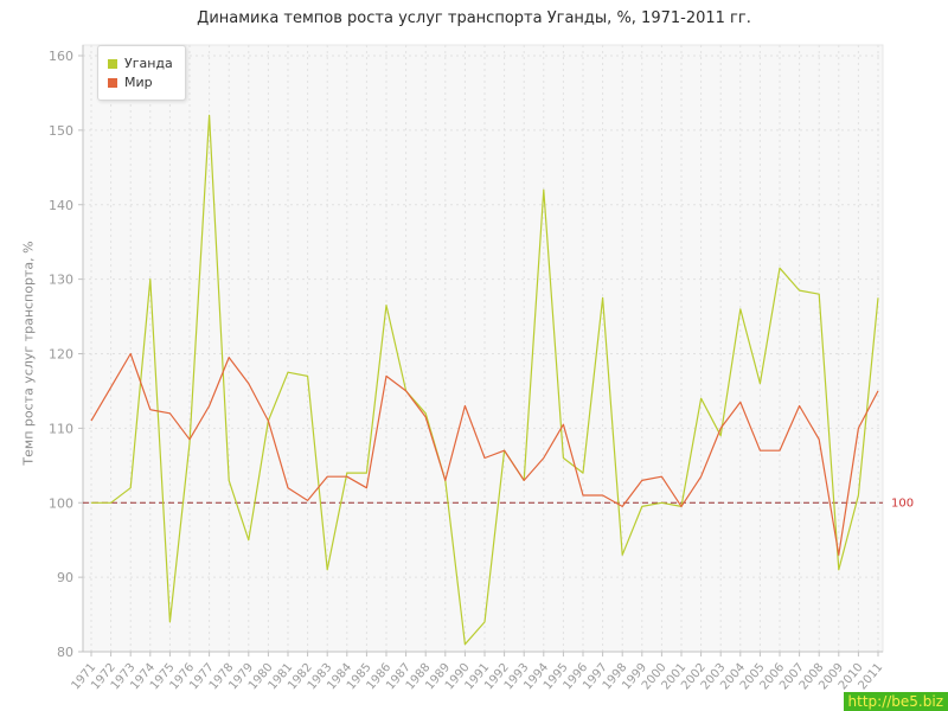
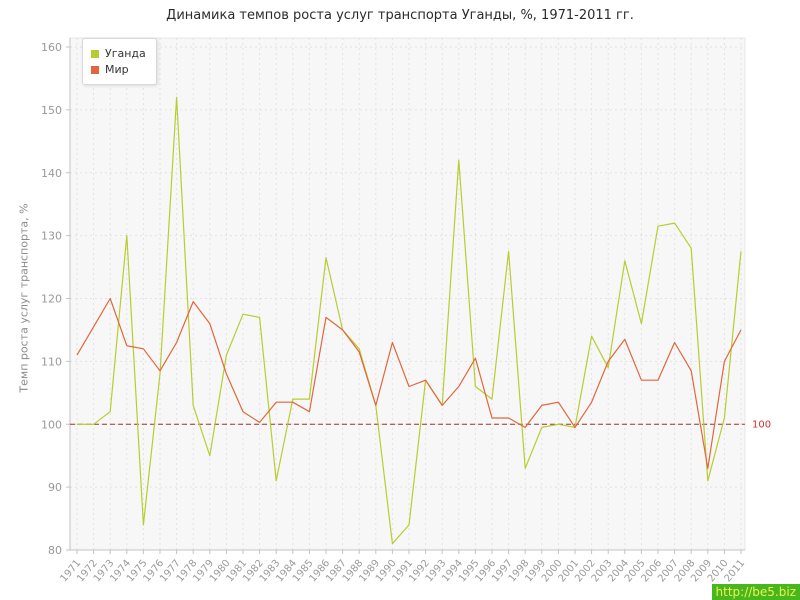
Мир/1980: 111 -> 108
Уганда/2007: 128 -> 132
